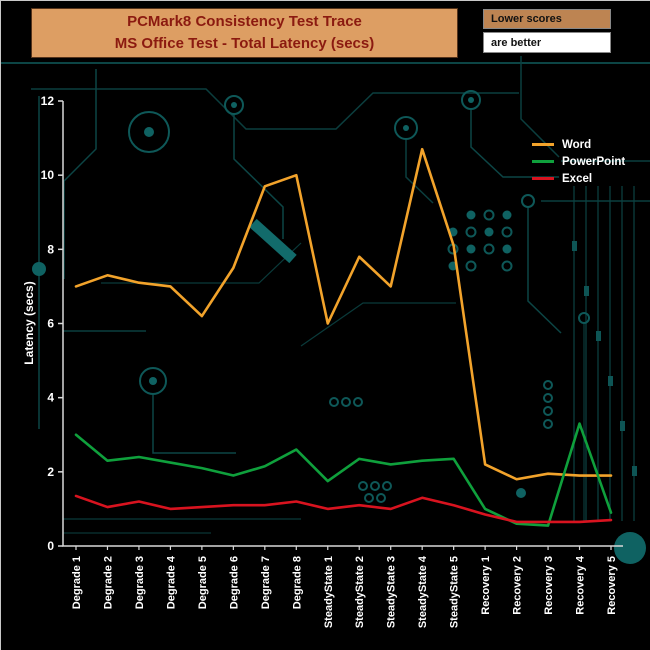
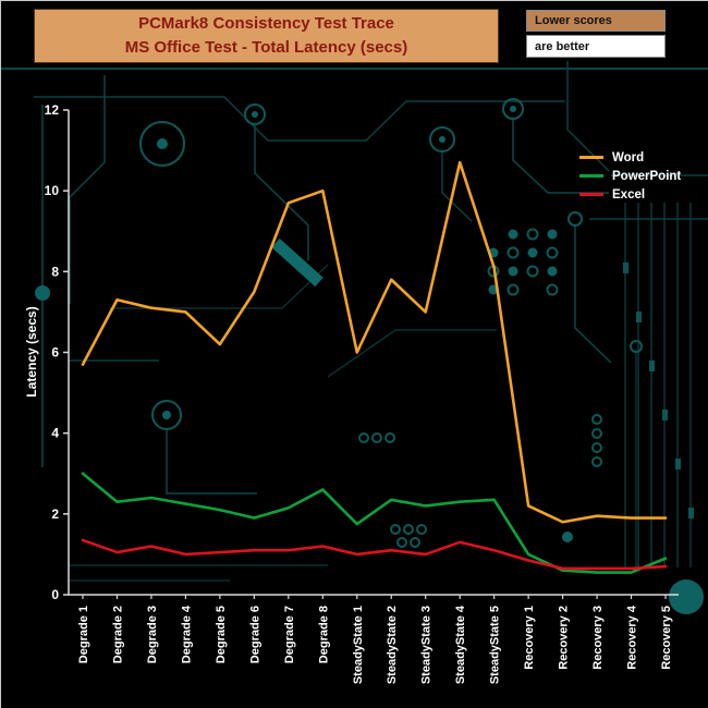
Word/Degrade 1: 7.0 -> 5.7
PowerPoint/Recovery 4: 3.3 -> 0.6
